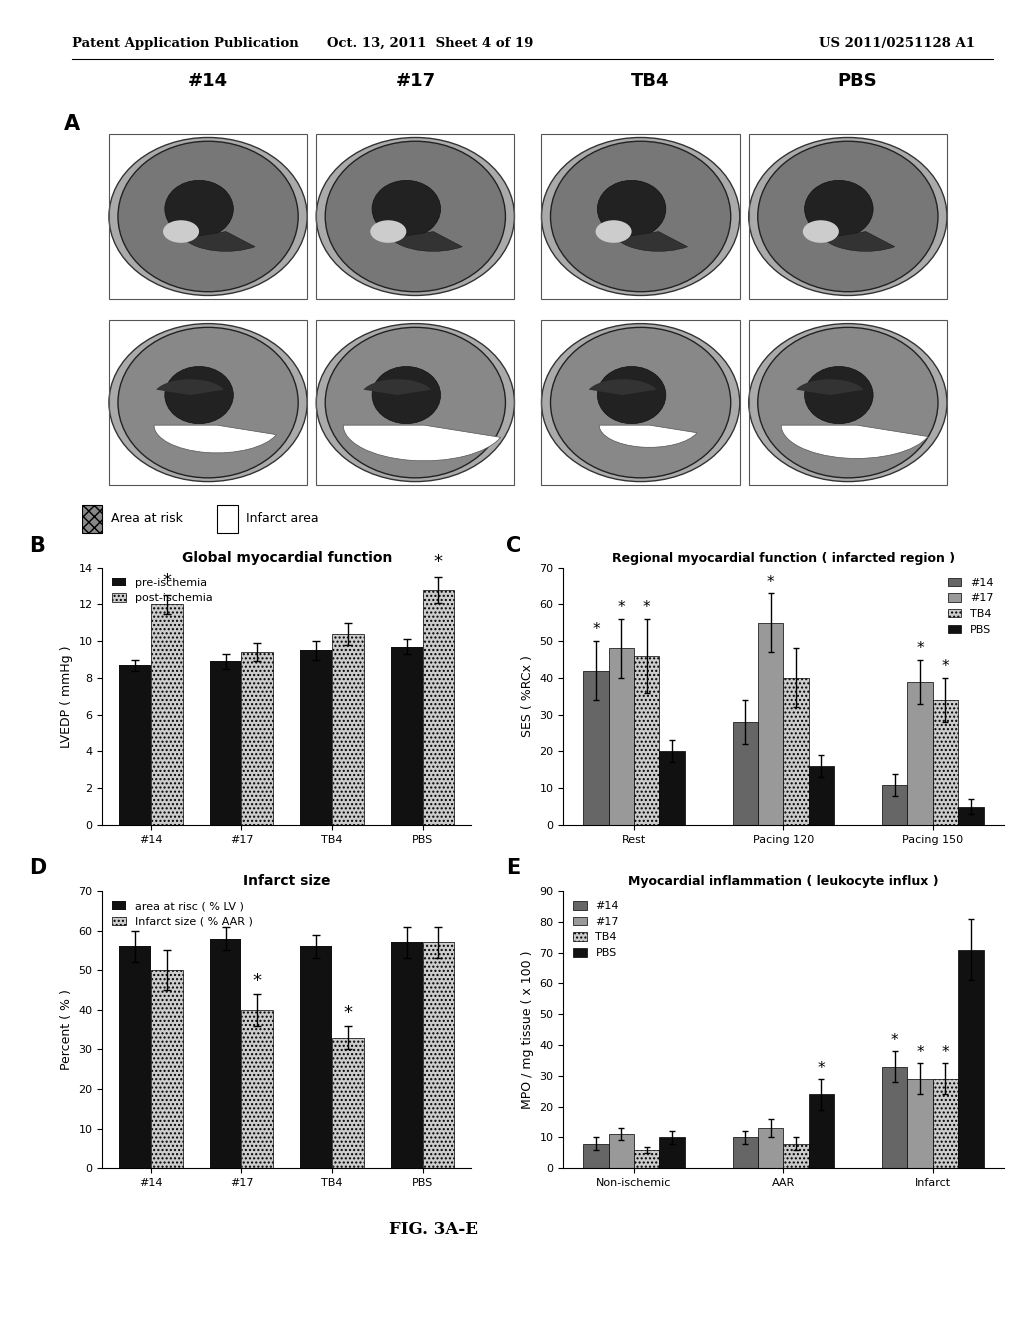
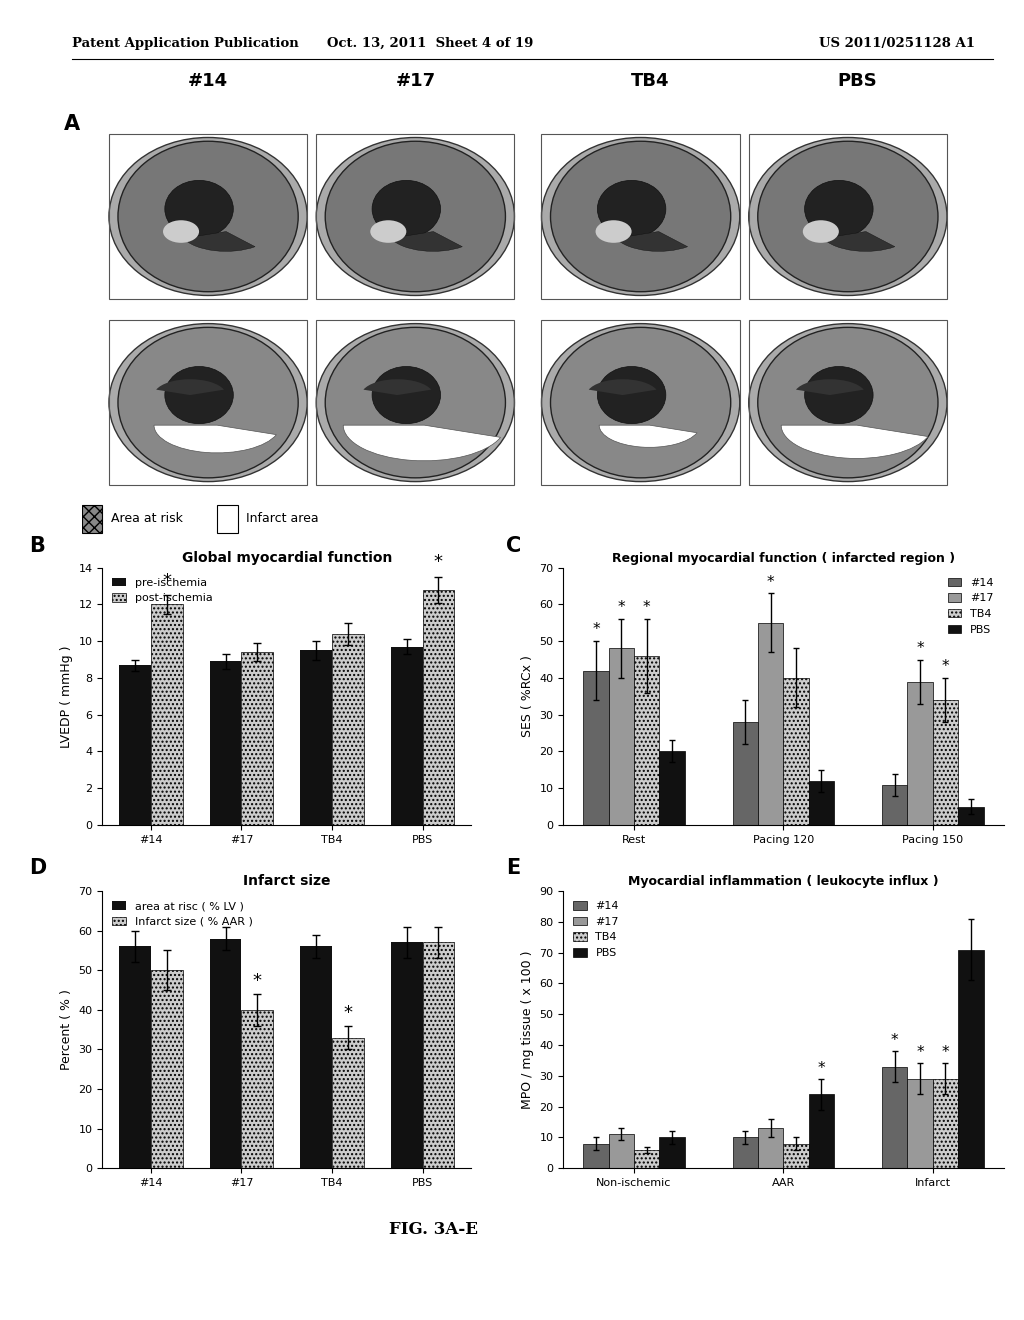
Regional myocardial function ( infarcted region )/PBS/Pacing 120: 16 -> 12
